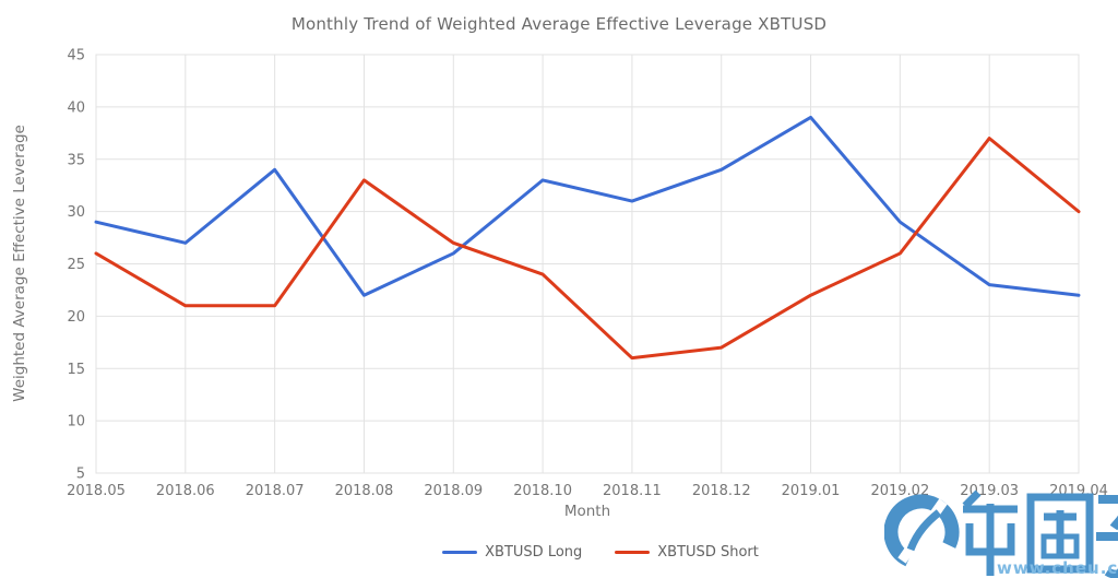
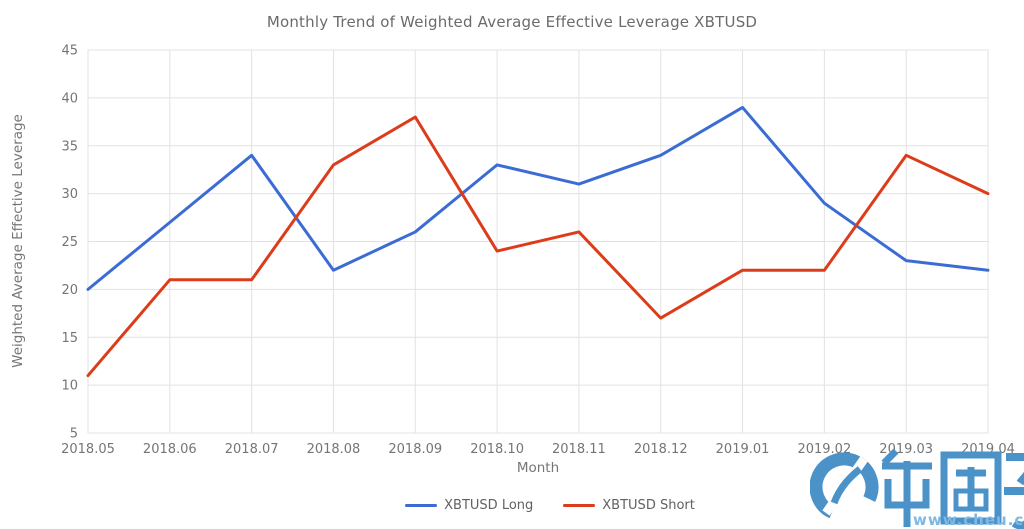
XBTUSD Long/2018.05: 29 -> 20
XBTUSD Short/2018.05: 26 -> 11
XBTUSD Short/2018.09: 27 -> 38
XBTUSD Short/2018.11: 16 -> 26
XBTUSD Short/2019.02: 26 -> 22
XBTUSD Short/2019.03: 37 -> 34
